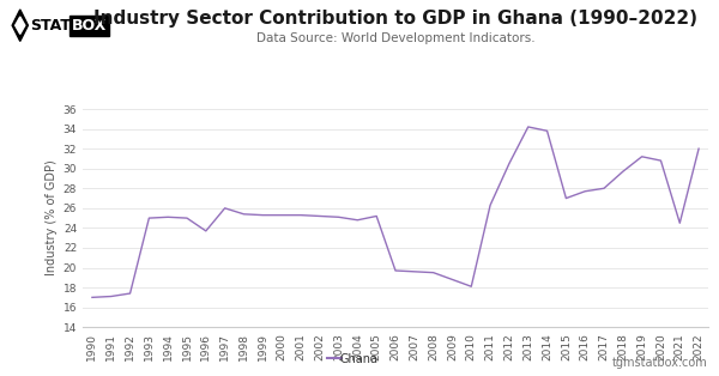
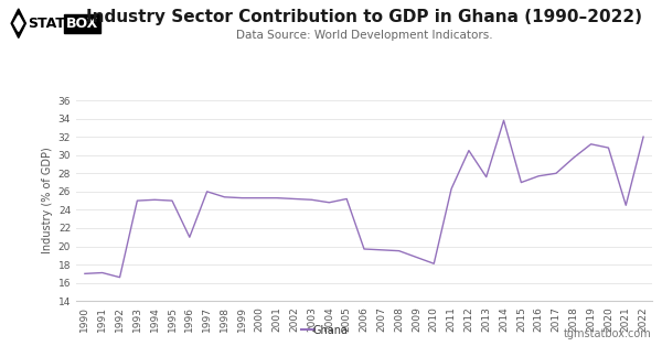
1992: 17.4 -> 16.6
1996: 23.7 -> 21.0
2013: 34.2 -> 27.6
